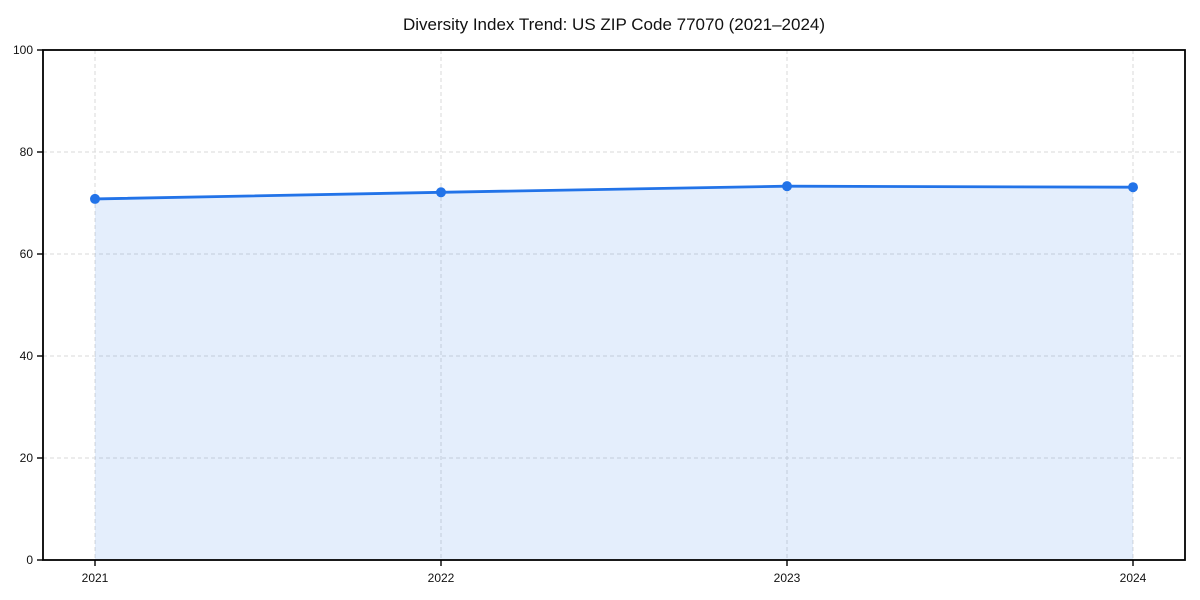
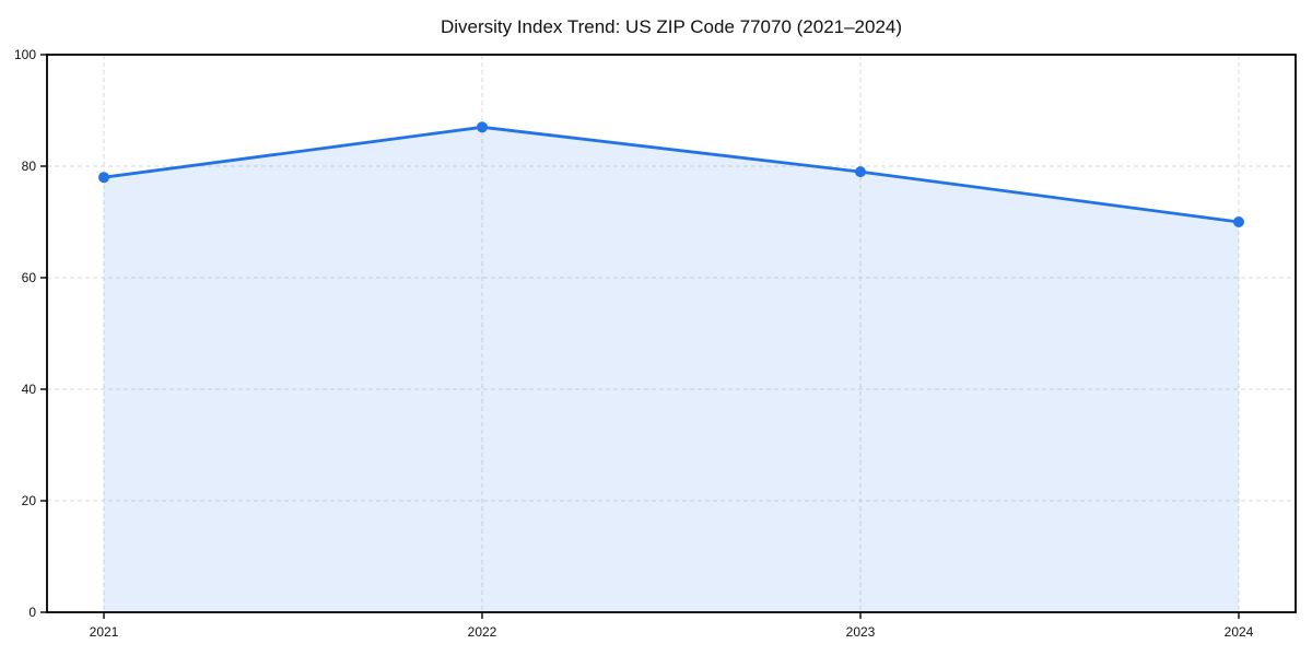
2021: 71 -> 78
2022: 72 -> 87
2023: 73 -> 79
2024: 73 -> 70
